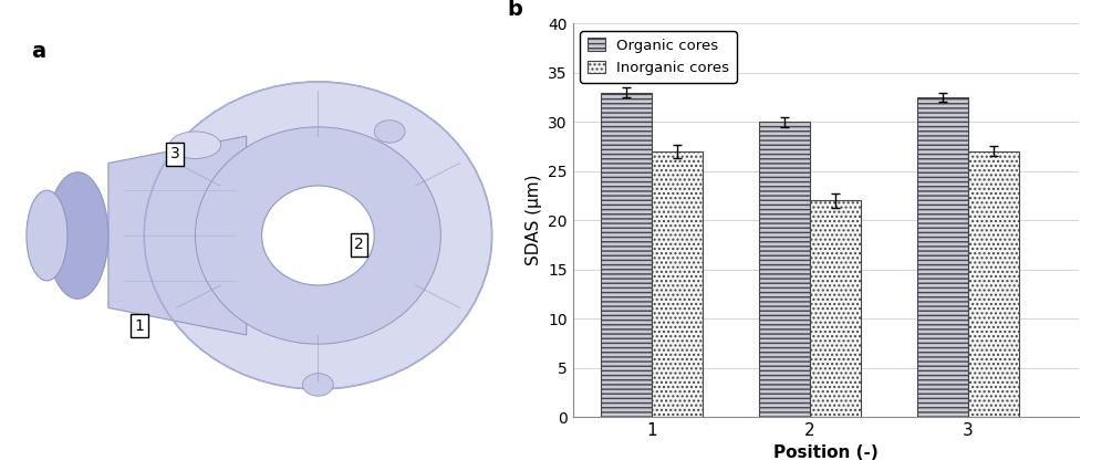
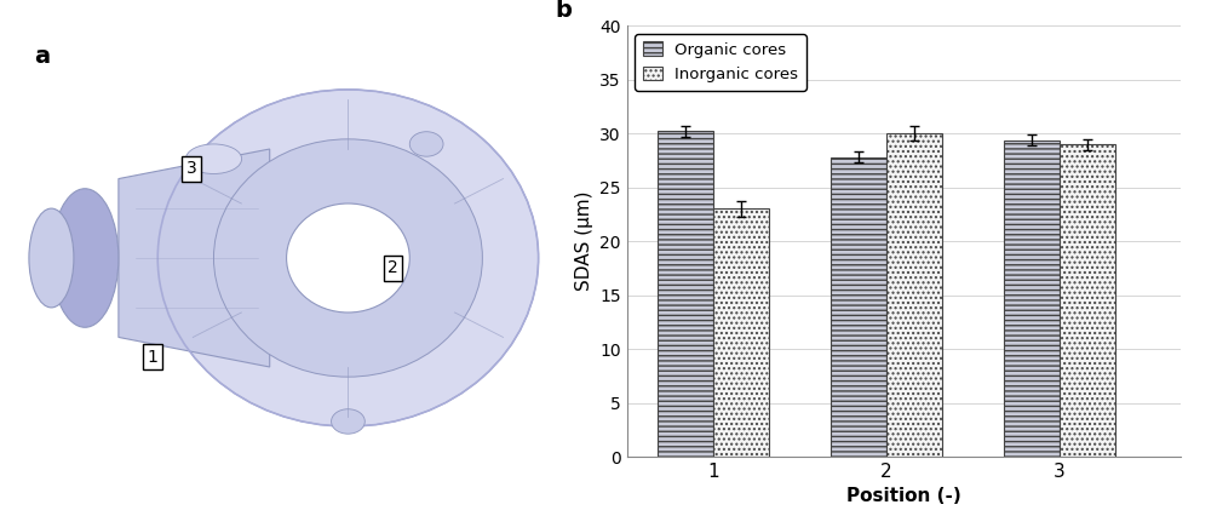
Organic cores/1: 33.0 -> 30.2
Inorganic cores/1: 27 -> 23
Organic cores/2: 30.0 -> 27.8
Inorganic cores/2: 22 -> 30
Organic cores/3: 32.5 -> 29.4
Inorganic cores/3: 27 -> 29
